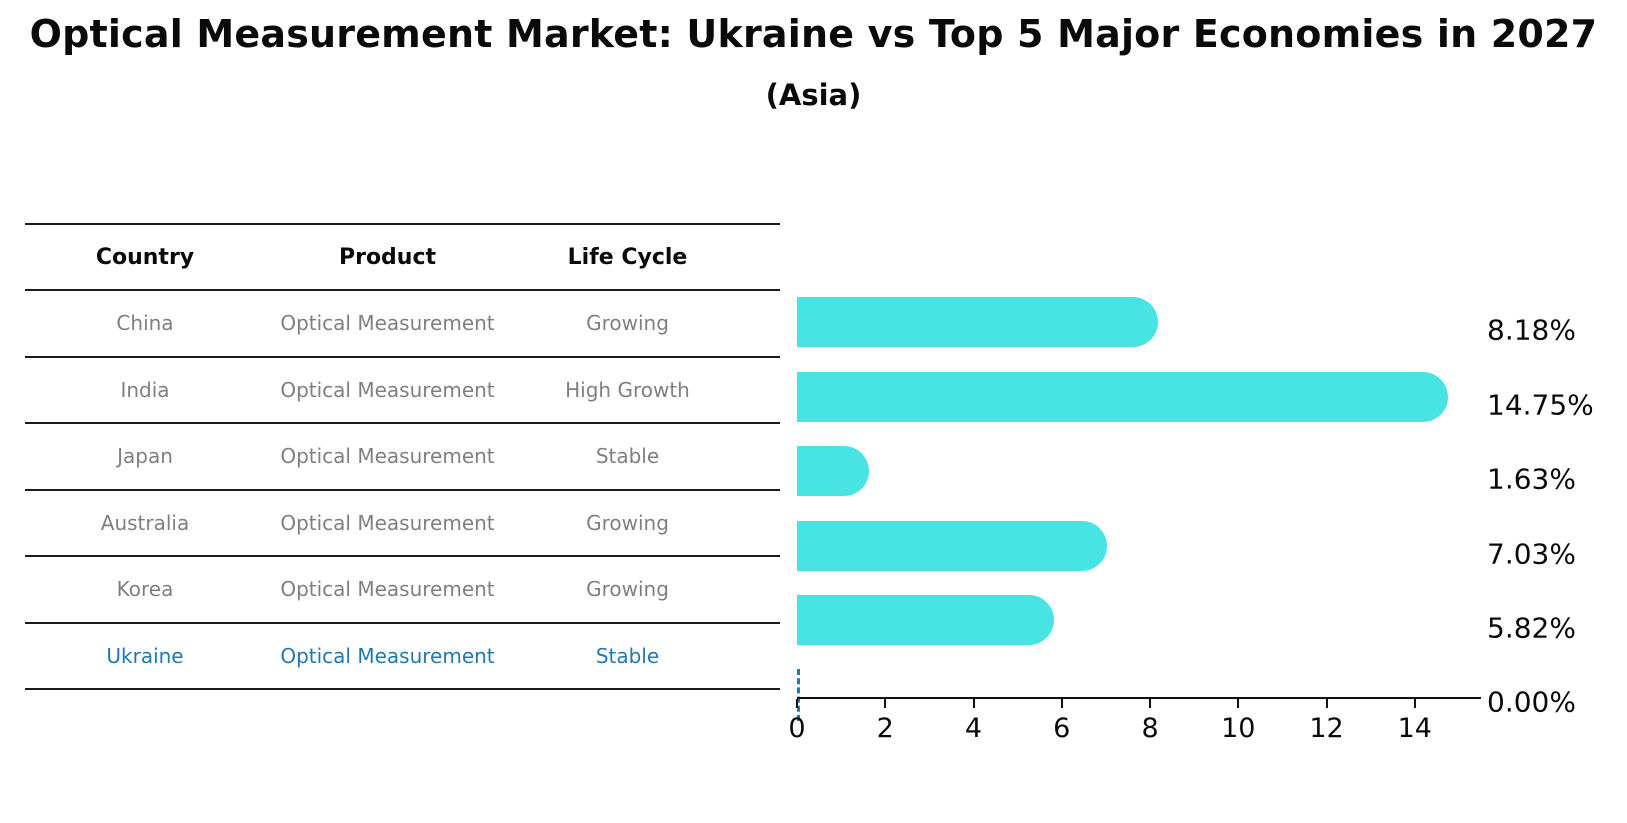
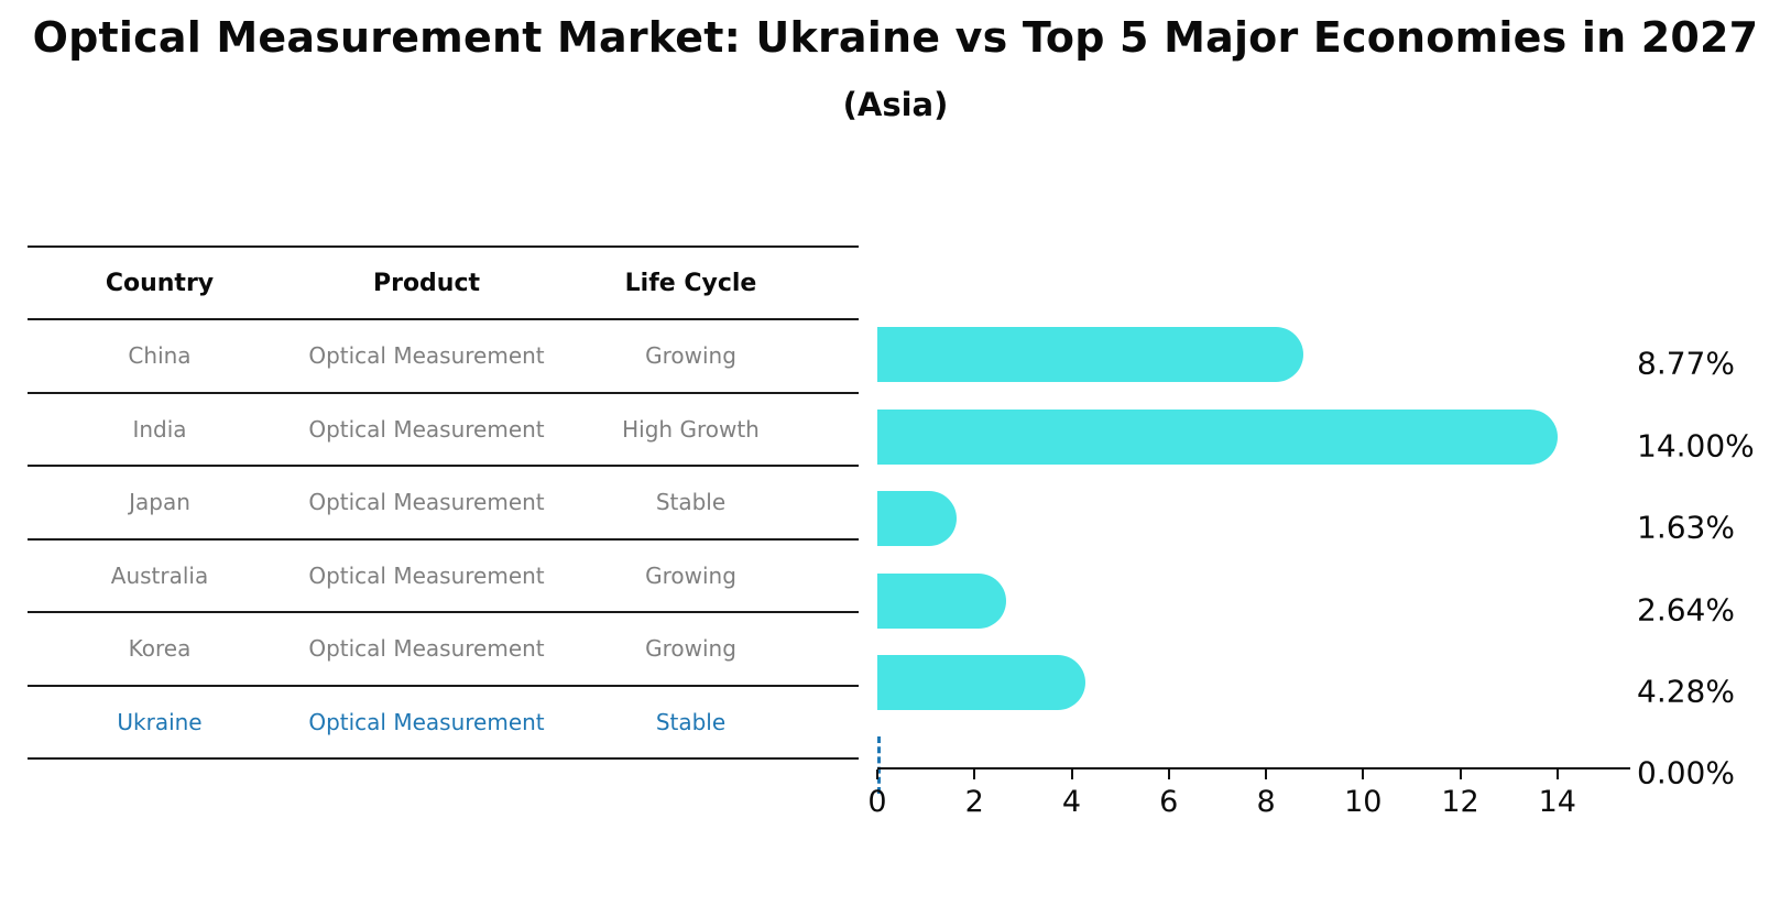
China: 8.18% -> 8.77%
India: 14.75% -> 14.00%
Australia: 7.03% -> 2.64%
Korea: 5.82% -> 4.28%
